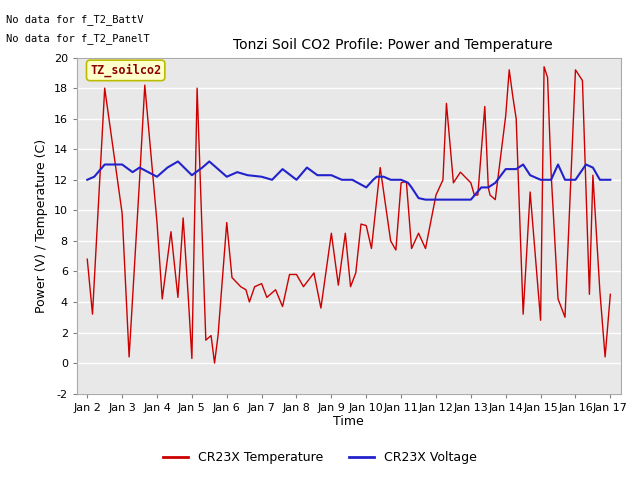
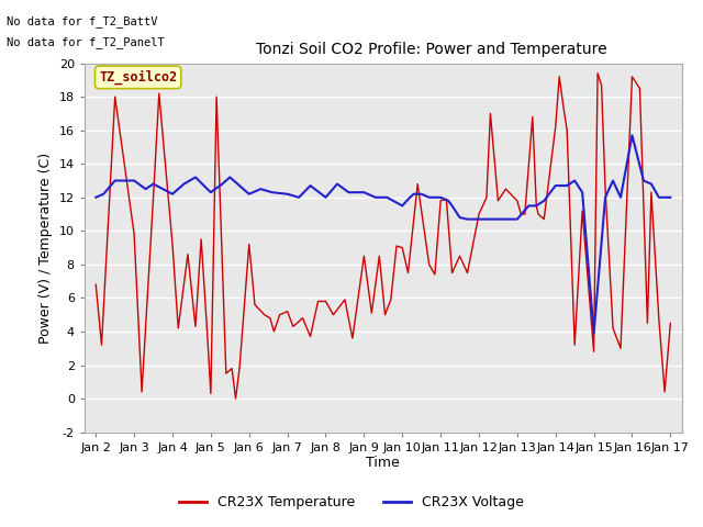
CR23X Voltage/Jan 15: 12.0 -> 3.9
CR23X Voltage/Jan 16: 12.0 -> 15.7
